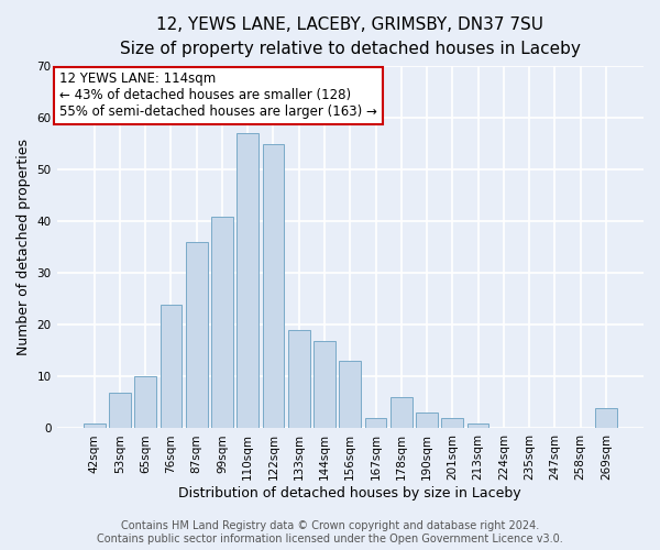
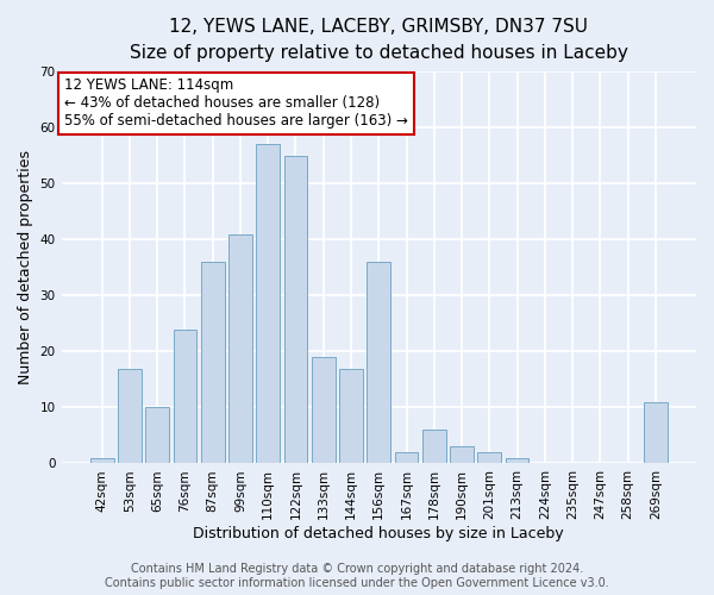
53sqm: 7 -> 17
156sqm: 13 -> 36
269sqm: 4 -> 11
